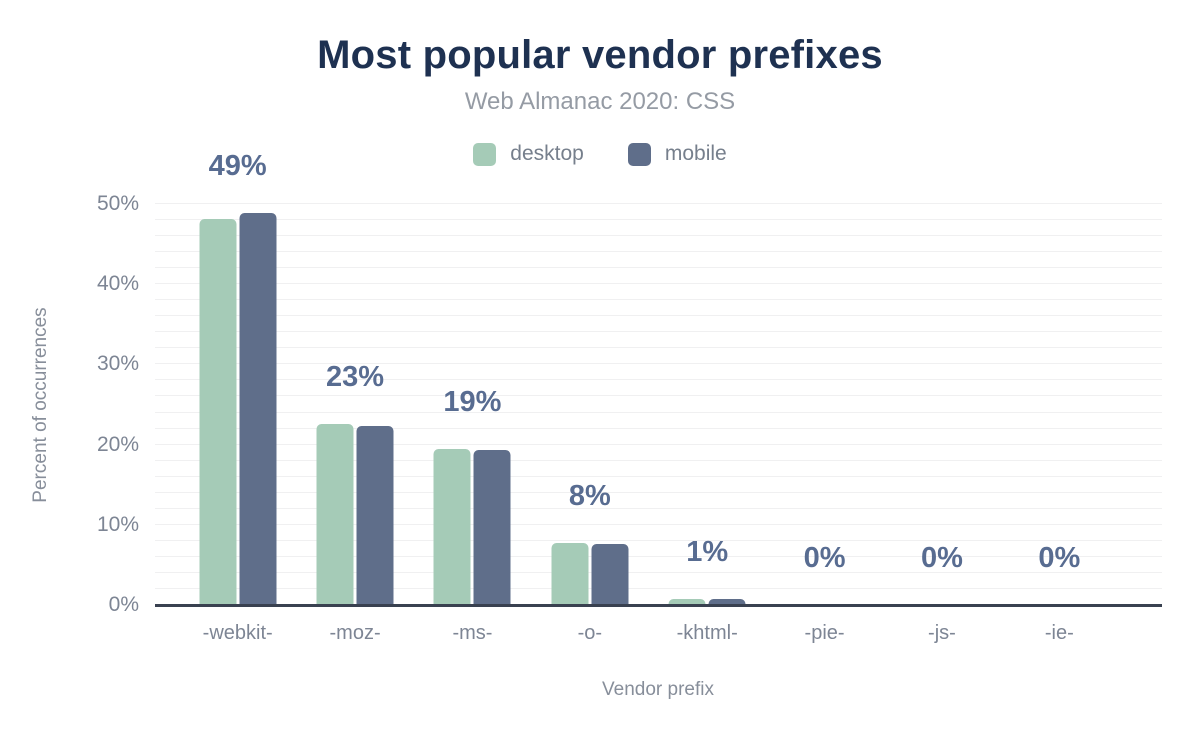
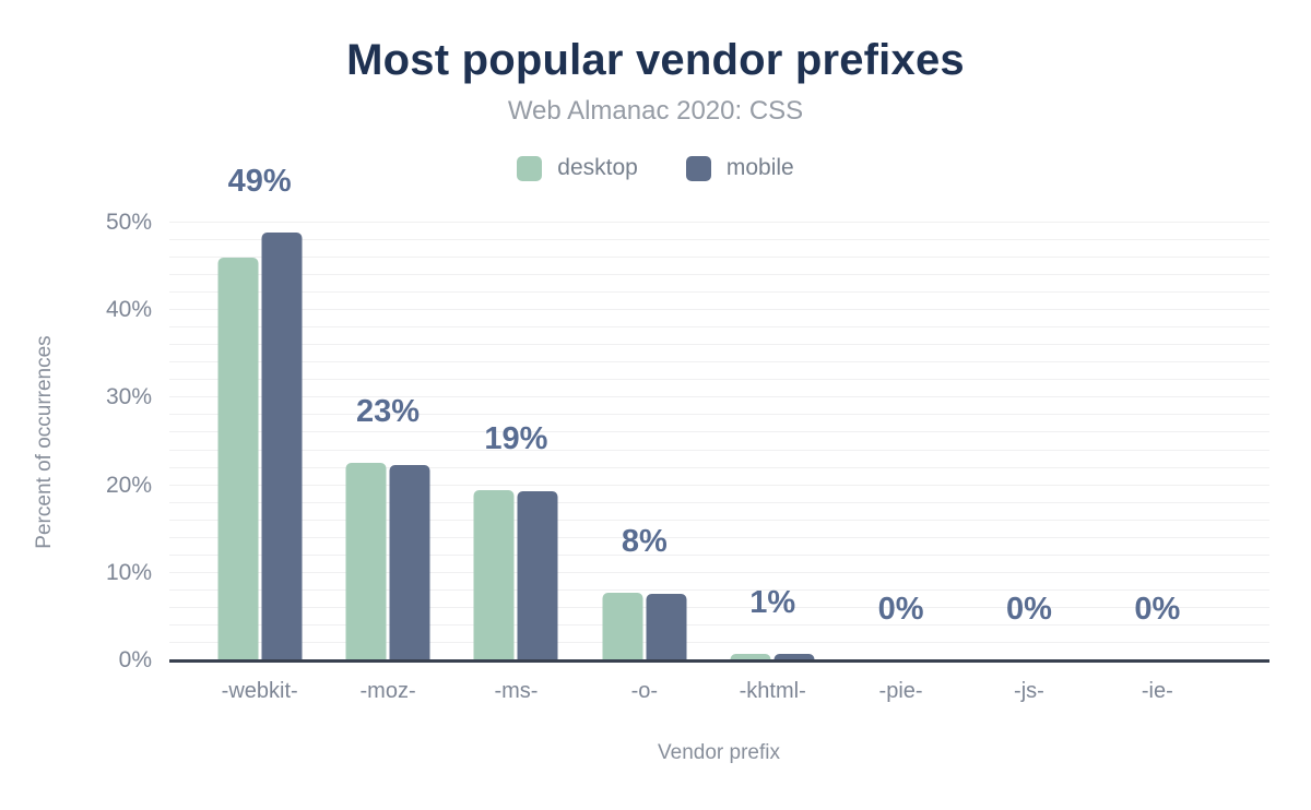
desktop/-webkit-: 48% -> 46%
